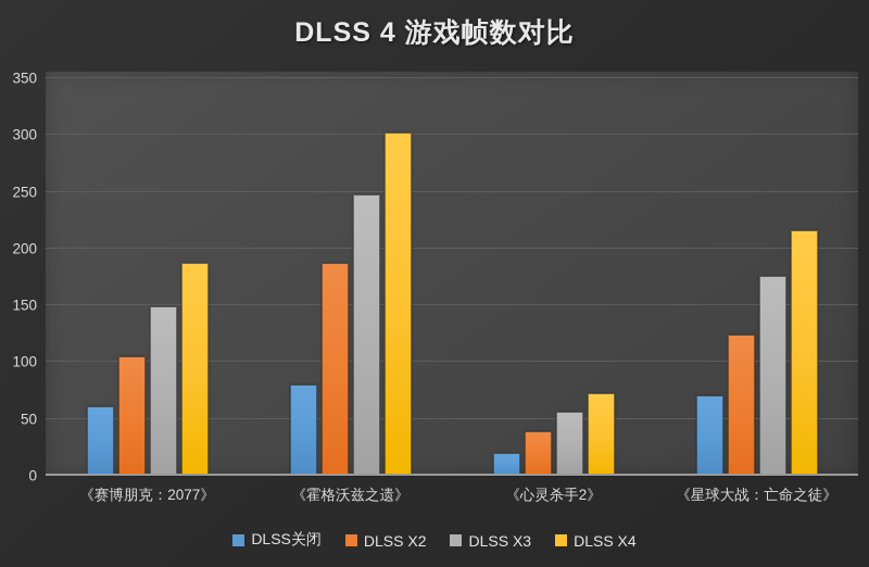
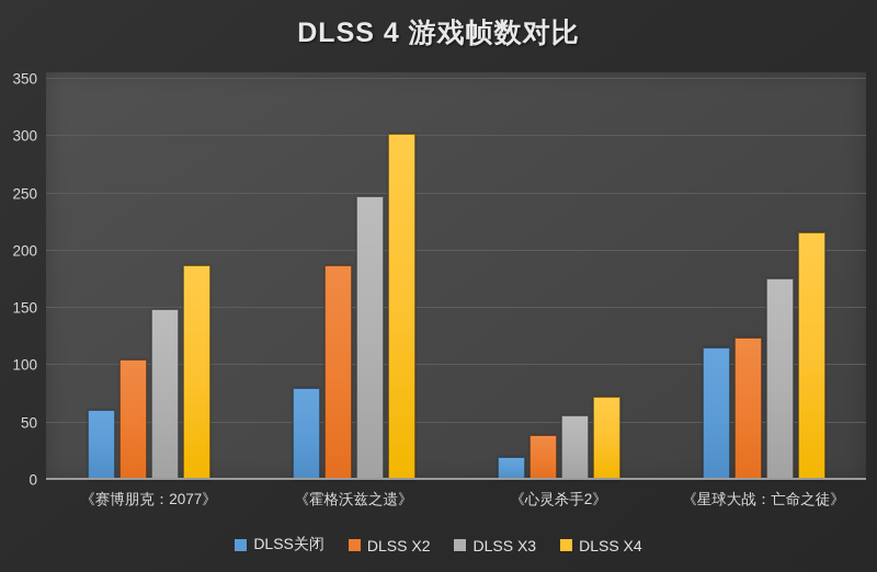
DLSS关闭/《星球大战：亡命之徒》: 71 -> 116
